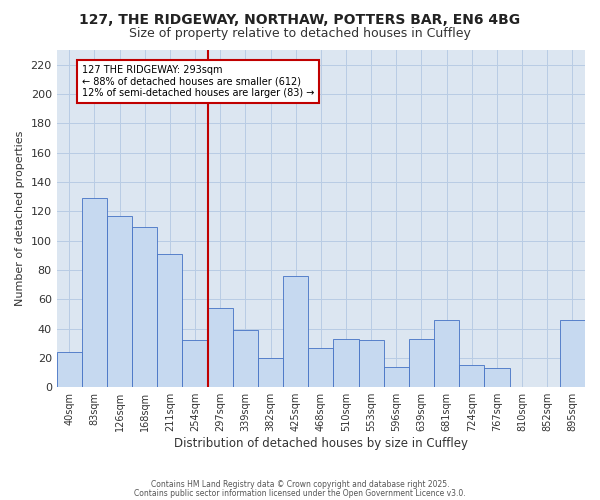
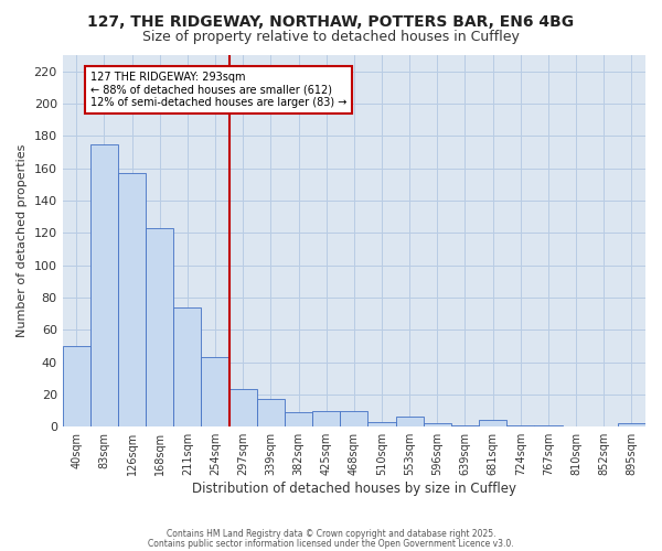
40sqm: 24 -> 50
83sqm: 129 -> 175
126sqm: 117 -> 157
168sqm: 109 -> 123
211sqm: 91 -> 74
254sqm: 32 -> 43
297sqm: 54 -> 23
339sqm: 39 -> 17
382sqm: 20 -> 9
425sqm: 76 -> 10
468sqm: 27 -> 10
510sqm: 33 -> 3
553sqm: 32 -> 6
596sqm: 14 -> 2
639sqm: 33 -> 1
681sqm: 46 -> 4
724sqm: 15 -> 1
767sqm: 13 -> 1
895sqm: 46 -> 2
